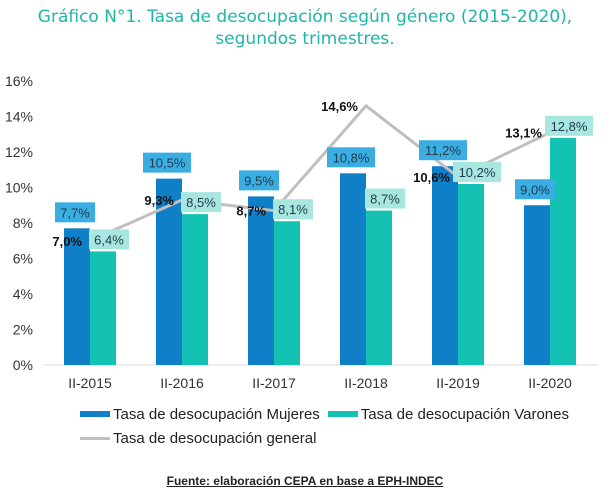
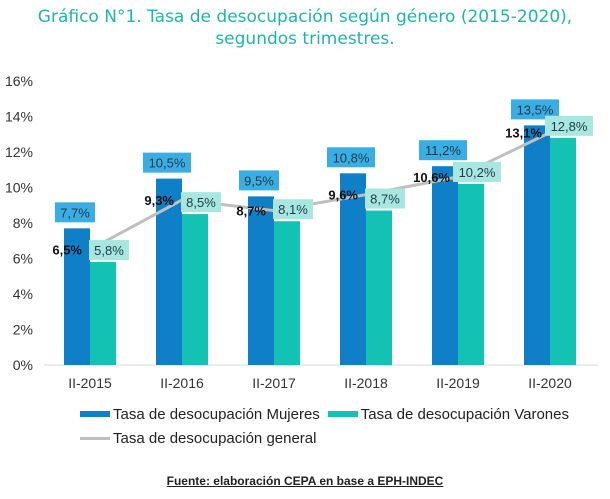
Tasa de desocupación Varones/II-2015: 6,4% -> 5,8%
Tasa de desocupación general/II-2015: 7,0% -> 6,5%
Tasa de desocupación general/II-2018: 14,6% -> 9,6%
Tasa de desocupación Mujeres/II-2020: 9,0% -> 13,5%
